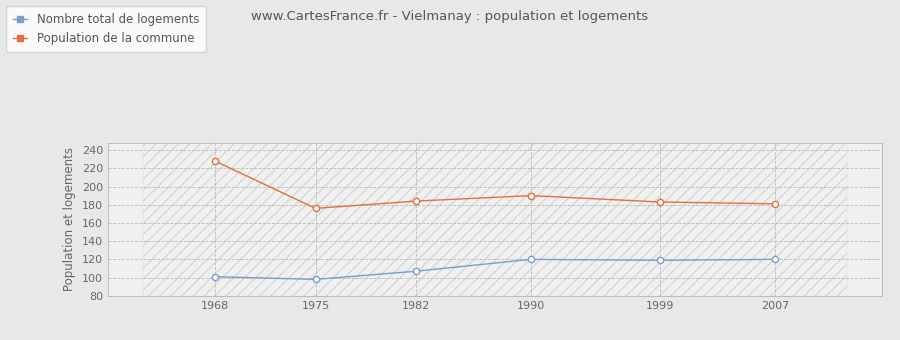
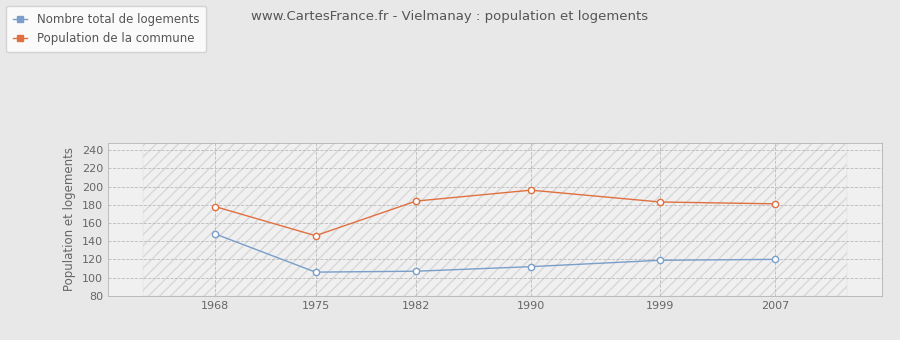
Nombre total de logements/1968: 101 -> 148
Population de la commune/1968: 228 -> 178
Nombre total de logements/1975: 98 -> 106
Population de la commune/1975: 176 -> 146
Nombre total de logements/1990: 120 -> 112
Population de la commune/1990: 190 -> 196
